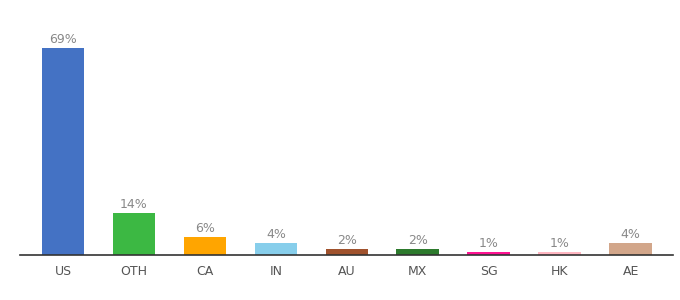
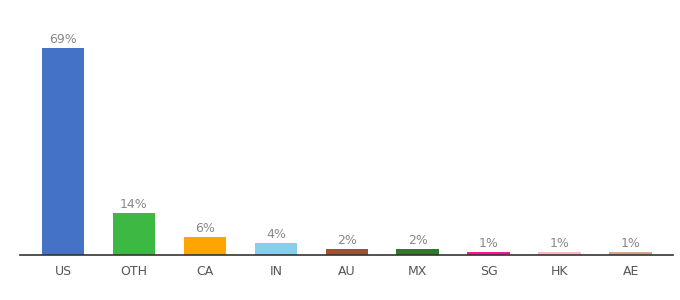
AE: 4% -> 1%
